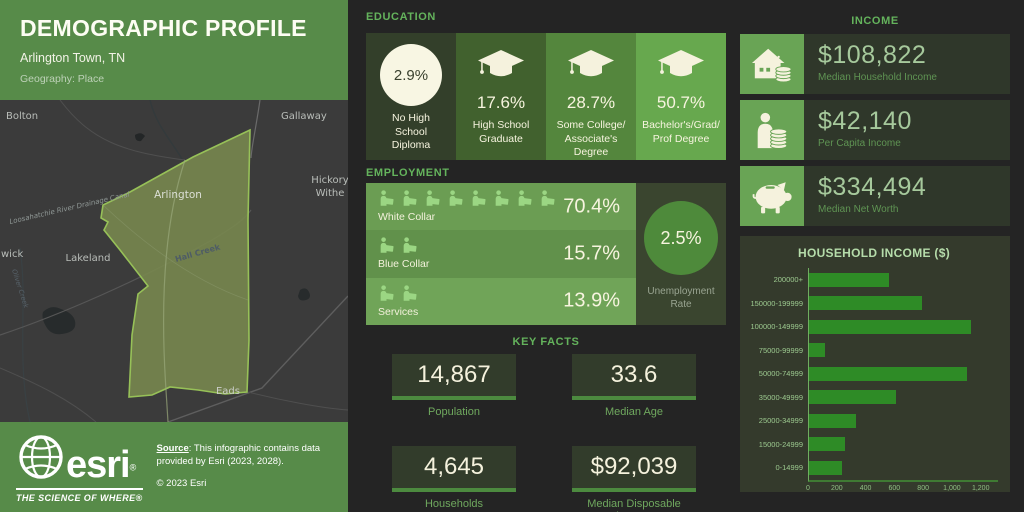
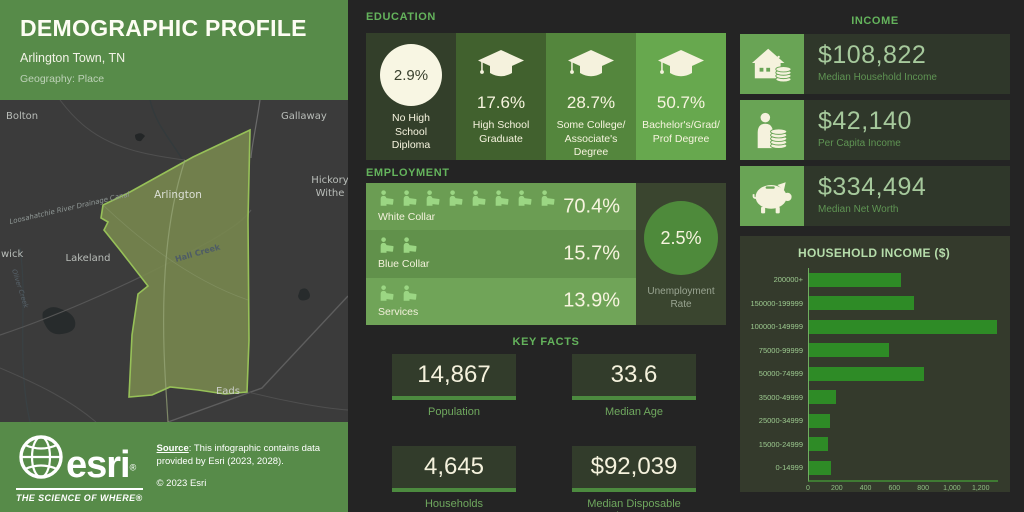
200000+: 560 -> 640
150000-199999: 790 -> 730
100000-149999: 1130 -> 1310
75000-99999: 110 -> 560
50000-74999: 1100 -> 800
35000-49999: 610 -> 190
25000-34999: 330 -> 140
15000-24999: 250 -> 140
0-14999: 230 -> 160
